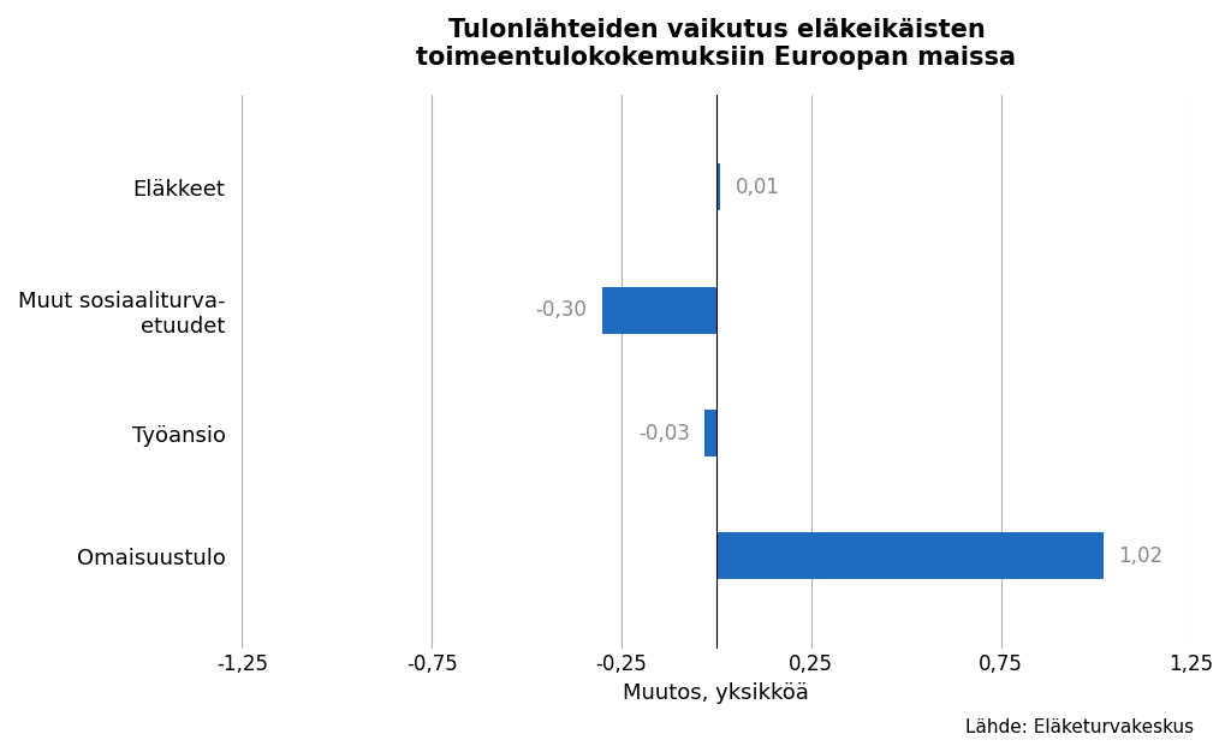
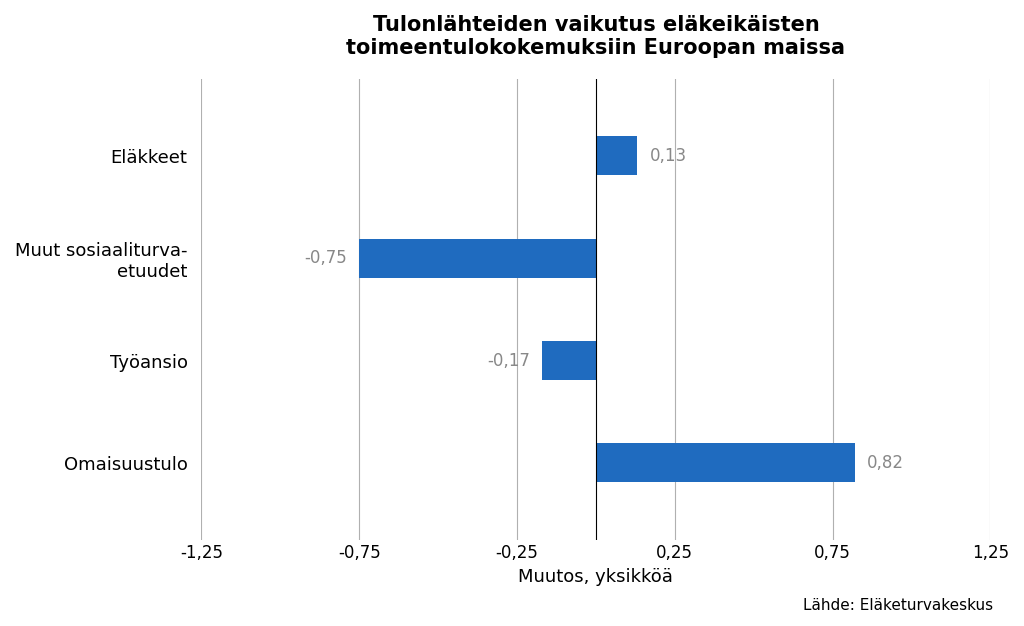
Eläkkeet: 0,01 -> 0,13
Muut sosiaaliturva- etuudet: -0,30 -> -0,75
Työansio: -0,03 -> -0,17
Omaisuustulo: 1,02 -> 0,82
